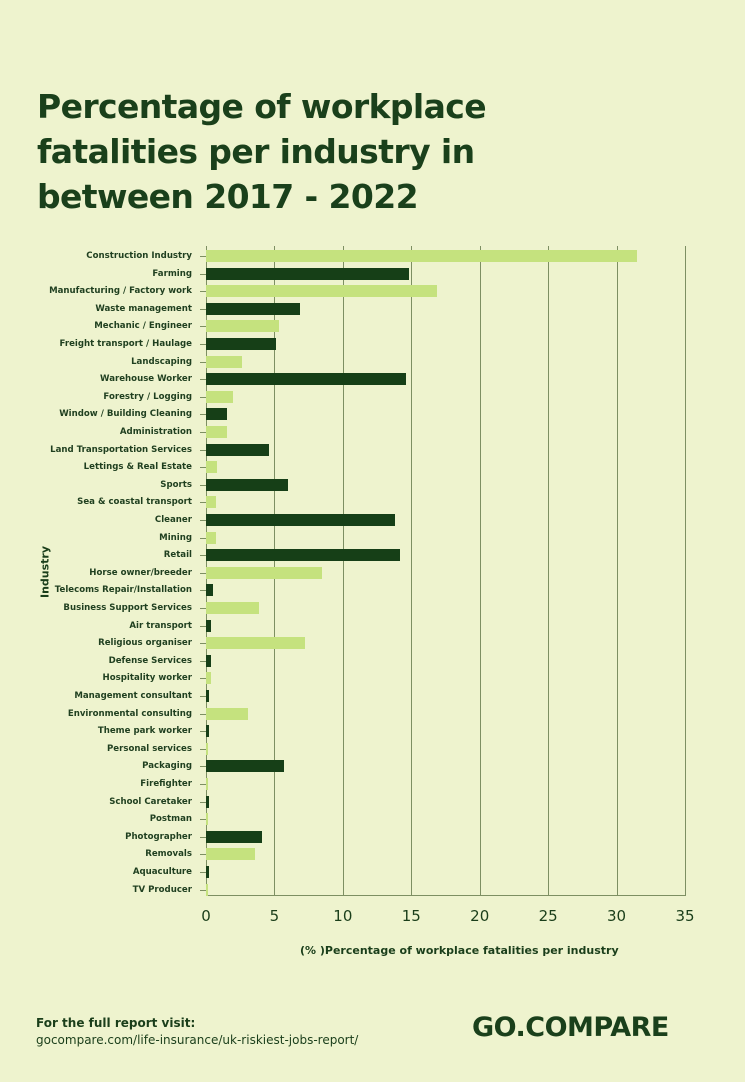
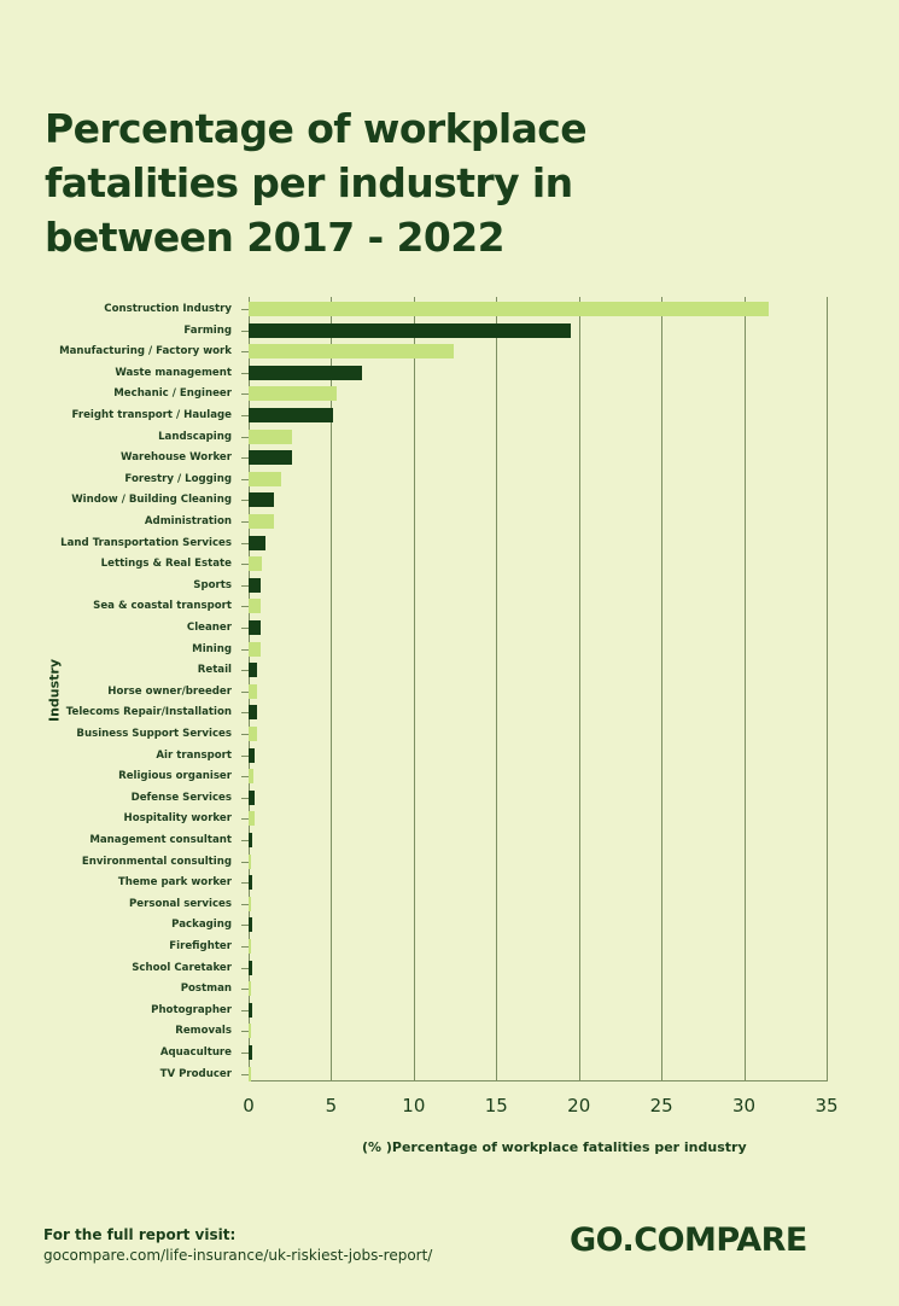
Farming: 14.8 -> 19.5
Manufacturing / Factory work: 16.9 -> 12.4
Warehouse Worker: 14.6 -> 2.6
Land Transportation Services: 4.6 -> 1.0
Sports: 6.0 -> 0.7
Cleaner: 13.8 -> 0.7
Retail: 14.2 -> 0.5
Horse owner/breeder: 8.5 -> 0.5
Business Support Services: 3.9 -> 0.5
Religious organiser: 7.2 -> 0.3
Environmental consulting: 3.1 -> 0.1
Packaging: 5.7 -> 0.2
Photographer: 4.1 -> 0.2
Removals: 3.6 -> 0.1
